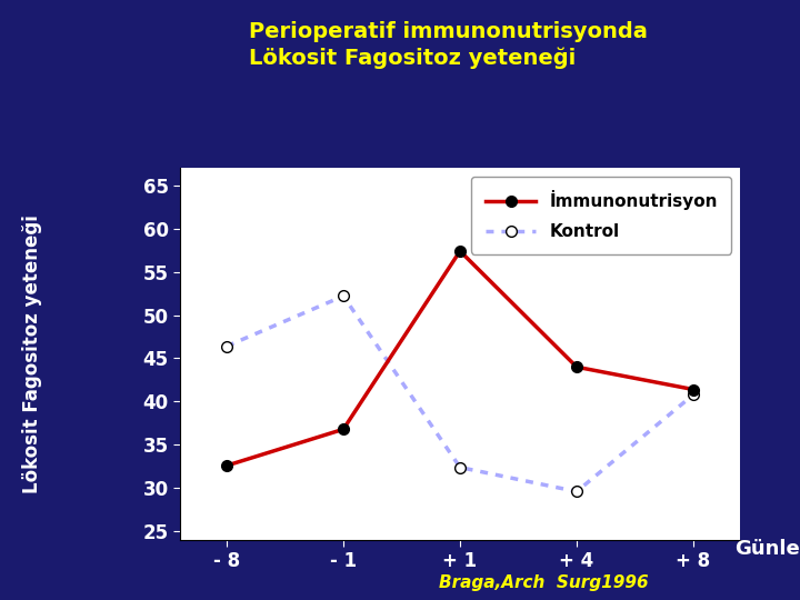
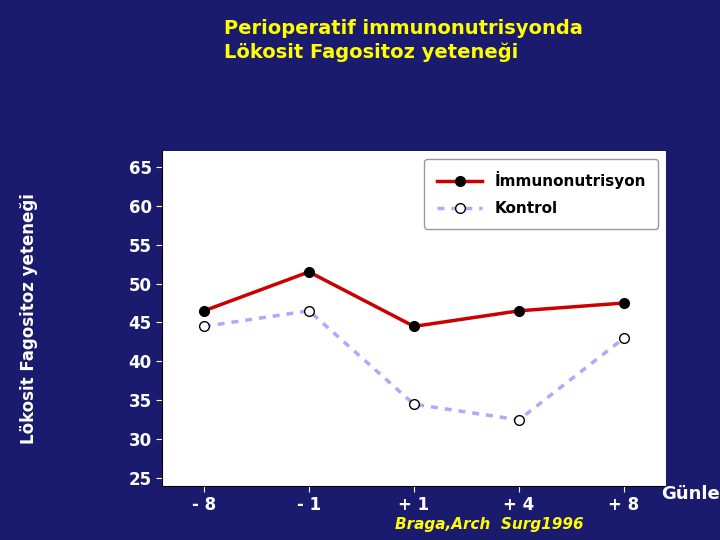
İmmunonutrisyon/- 8: 32.6 -> 46.5
Kontrol/- 8: 46.4 -> 44.5
İmmunonutrisyon/- 1: 36.8 -> 51.5
Kontrol/- 1: 52.2 -> 46.5
İmmunonutrisyon/+ 1: 57.4 -> 44.5
Kontrol/+ 1: 32.4 -> 34.5
İmmunonutrisyon/+ 4: 44.0 -> 46.5
Kontrol/+ 4: 29.6 -> 32.5
İmmunonutrisyon/+ 8: 41.4 -> 47.5
Kontrol/+ 8: 40.8 -> 43.0
